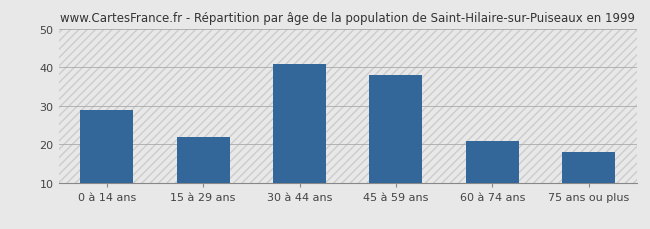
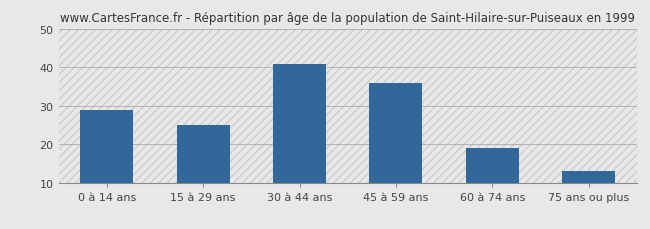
15 à 29 ans: 22 -> 25
45 à 59 ans: 38 -> 36
60 à 74 ans: 21 -> 19
75 ans ou plus: 18 -> 13
